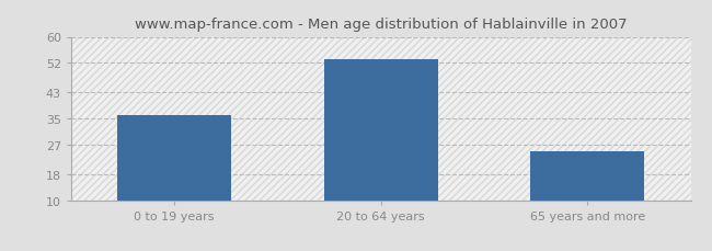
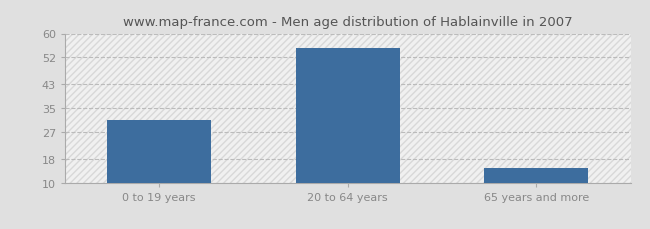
0 to 19 years: 36 -> 31
20 to 64 years: 53 -> 55
65 years and more: 25 -> 15
